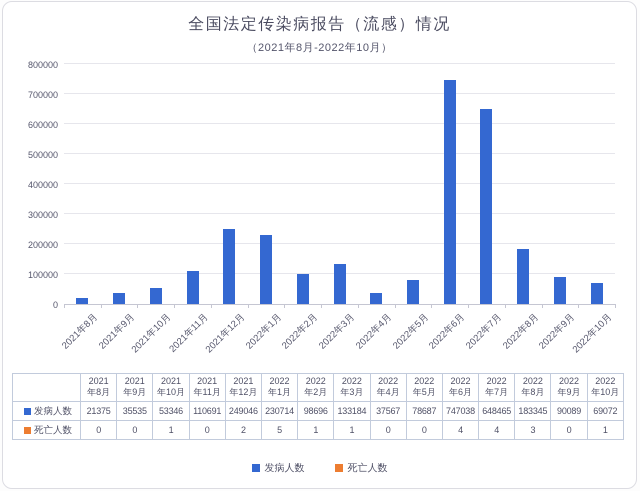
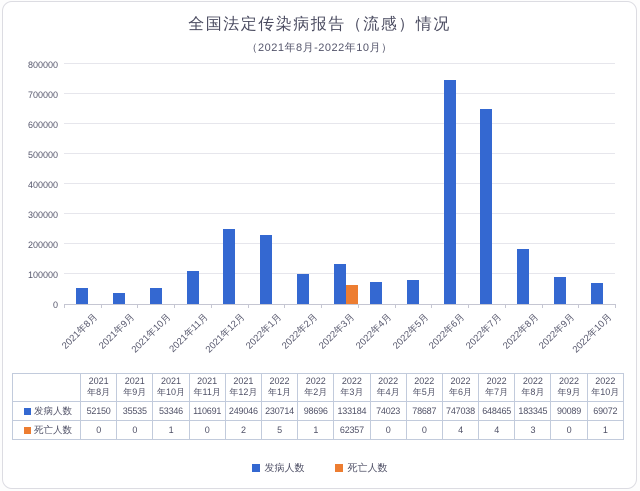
发病人数/2021年8月: 21375 -> 52150
死亡人数/2022年3月: 1 -> 62357
发病人数/2022年4月: 37567 -> 74023
